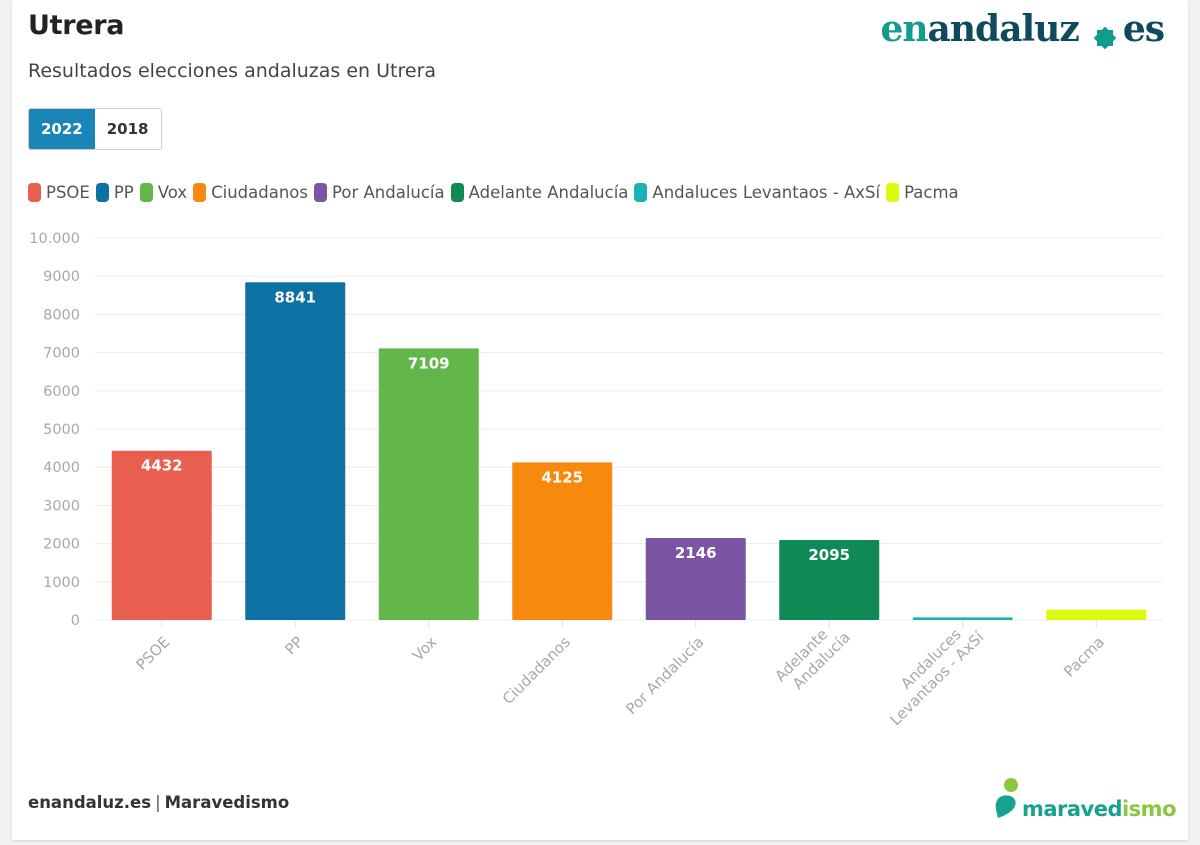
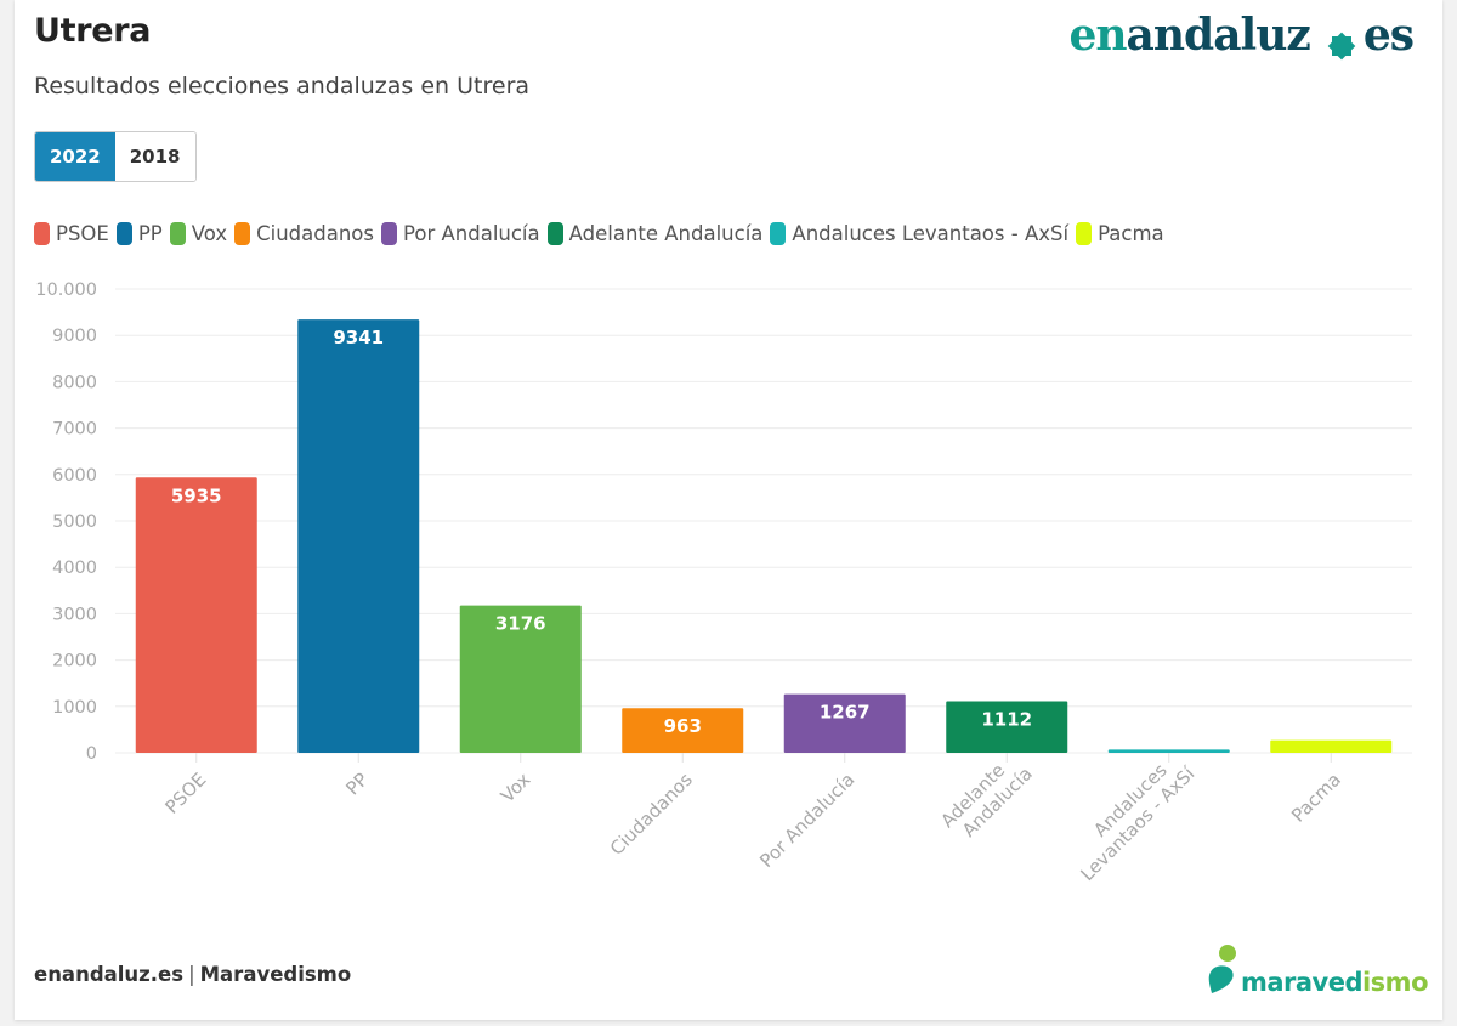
PSOE: 4432 -> 5935
PP: 8841 -> 9341
Vox: 7109 -> 3176
Ciudadanos: 4125 -> 963
Por Andalucía: 2146 -> 1267
Adelante Andalucía: 2095 -> 1112
